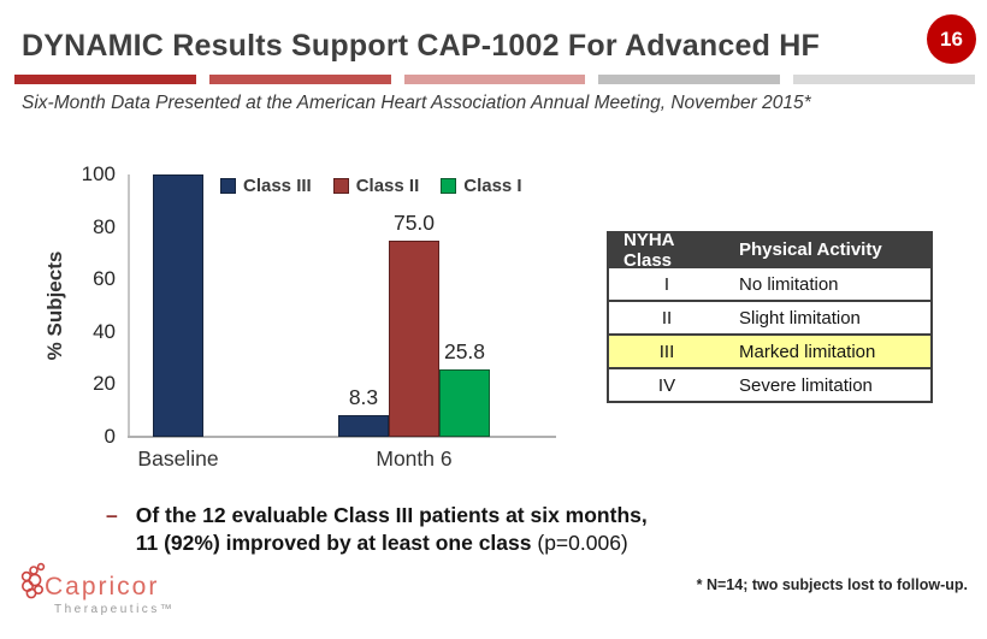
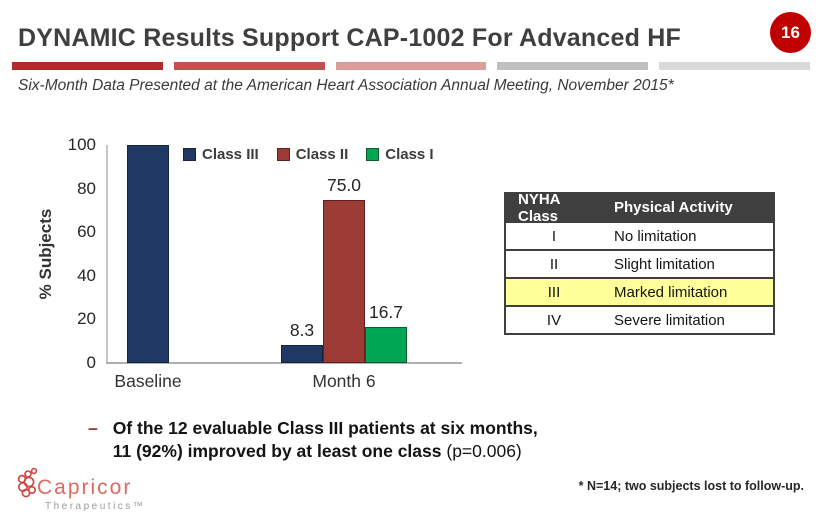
Class I/Month 6: 25.8 -> 16.7
